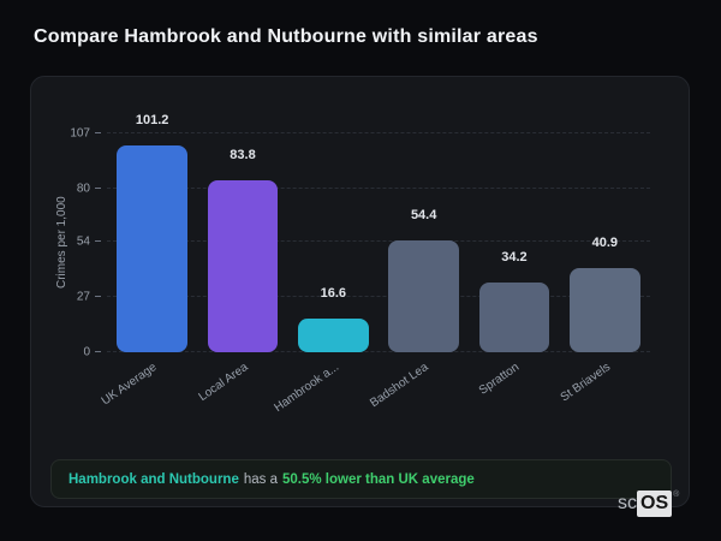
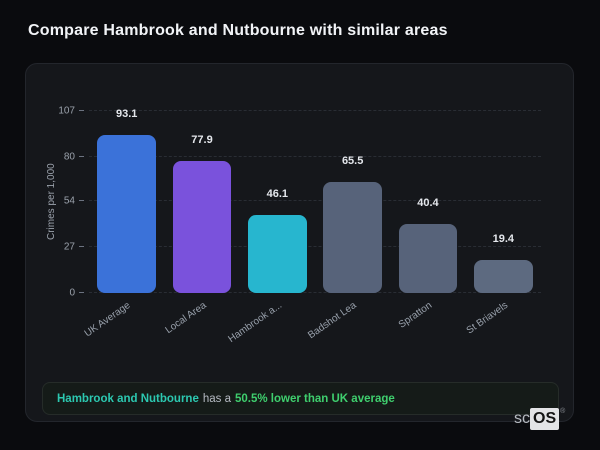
UK Average: 101.2 -> 93.1
Local Area: 83.8 -> 77.9
Hambrook a...: 16.6 -> 46.1
Badshot Lea: 54.4 -> 65.5
Spratton: 34.2 -> 40.4
St Briavels: 40.9 -> 19.4
